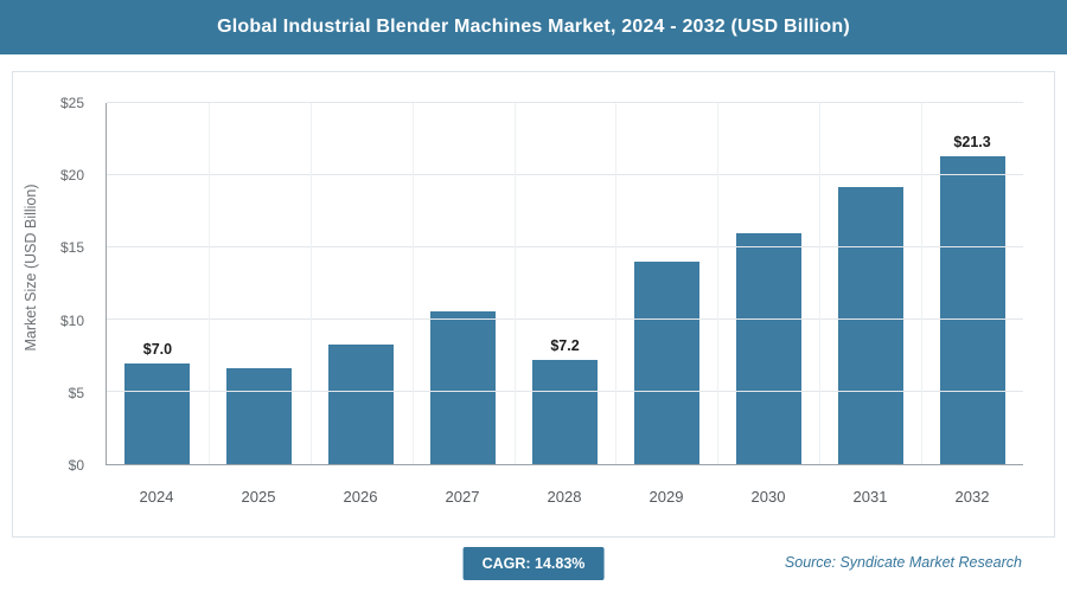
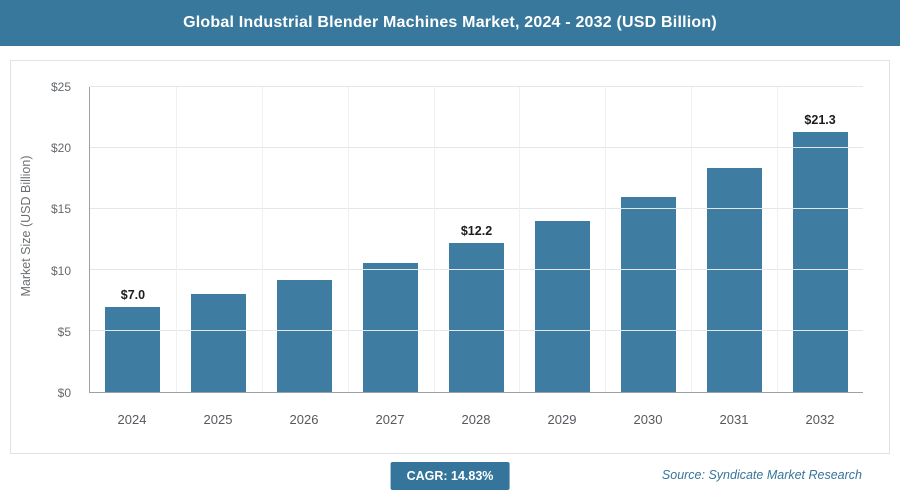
2025: $6.6 -> $8.0
2026: $8.3 -> $9.2
2028: $7.2 -> $12.2
2031: $19.2 -> $18.4
